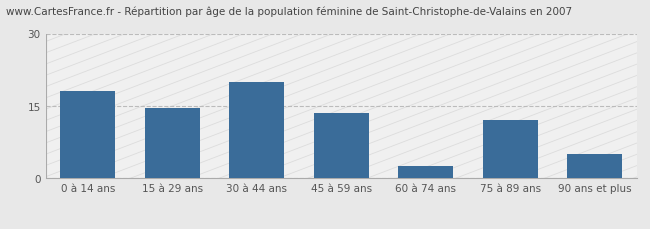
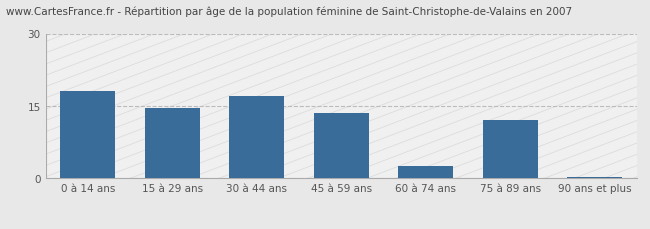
30 à 44 ans: 20.0 -> 17.0
90 ans et plus: 5.0 -> 0.3
